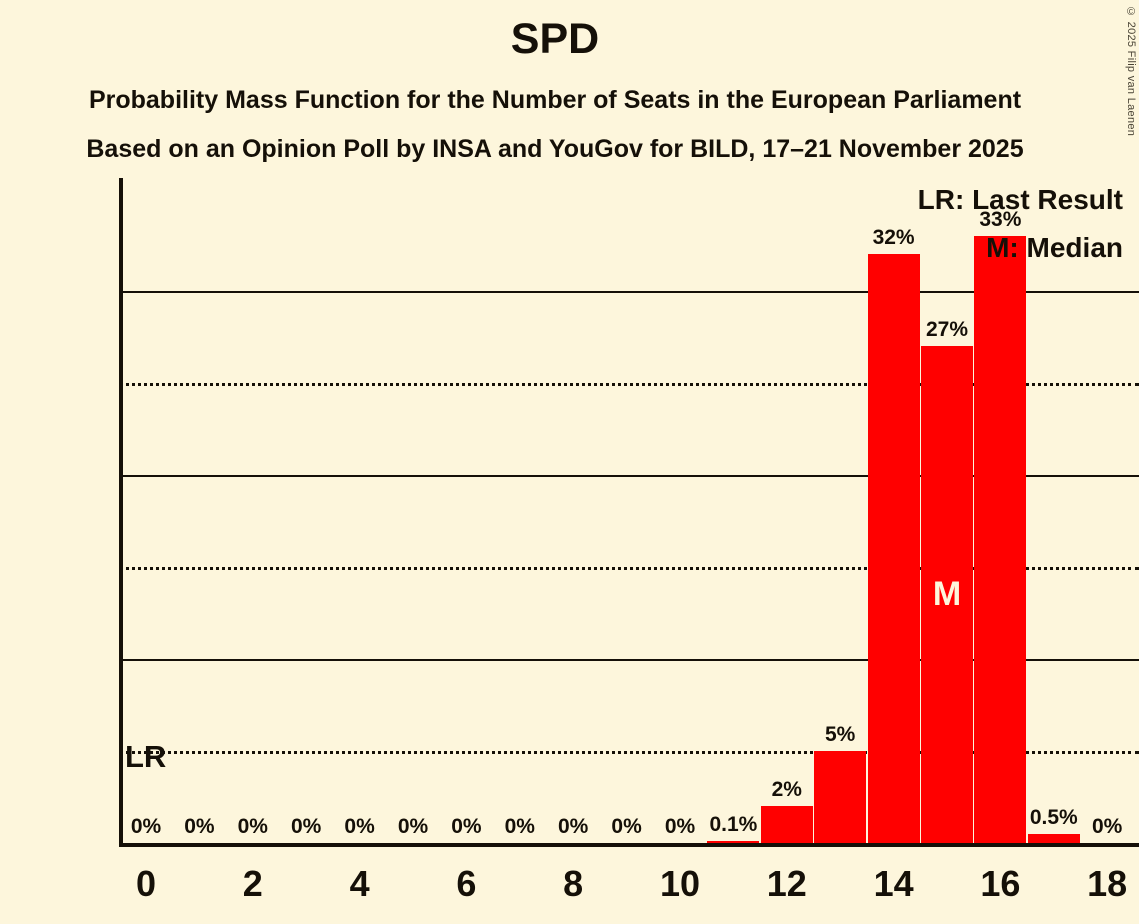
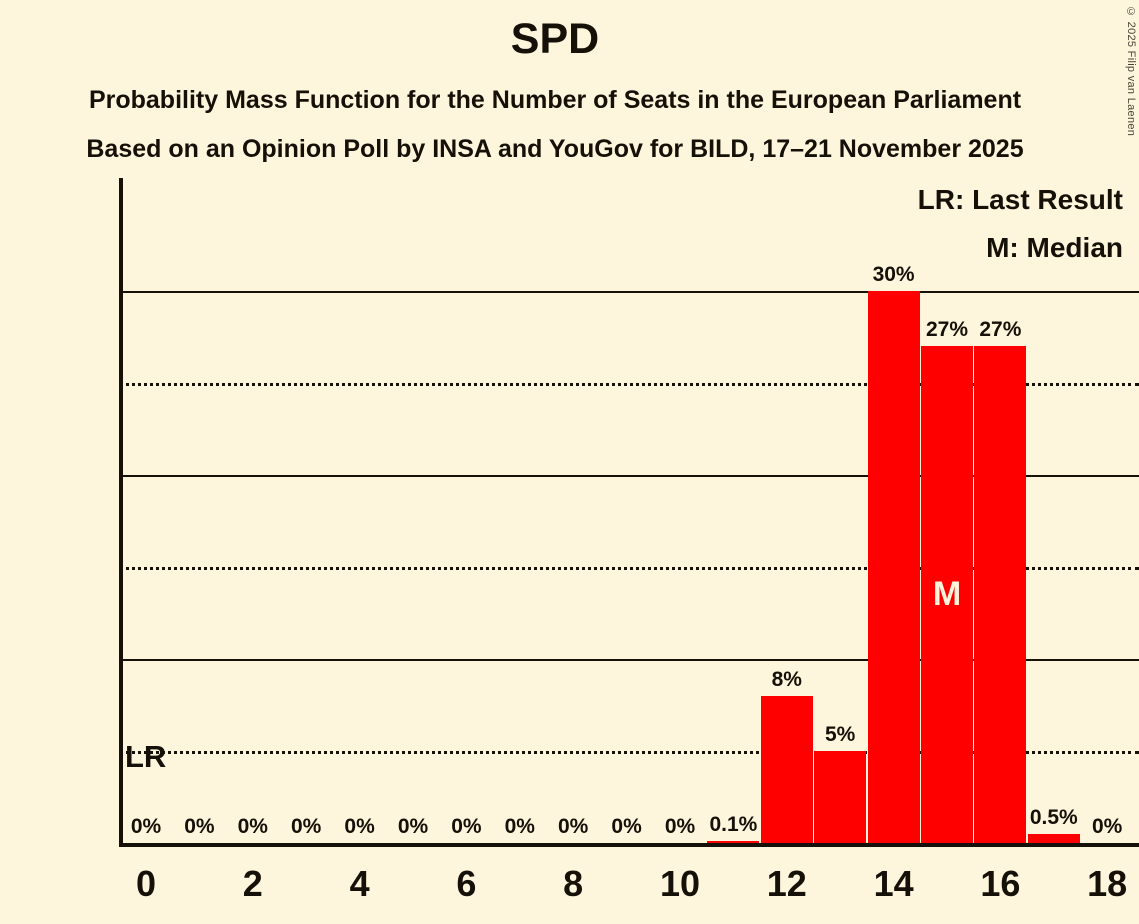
12: 2% -> 8%
14: 32% -> 30%
16: 33% -> 27%
